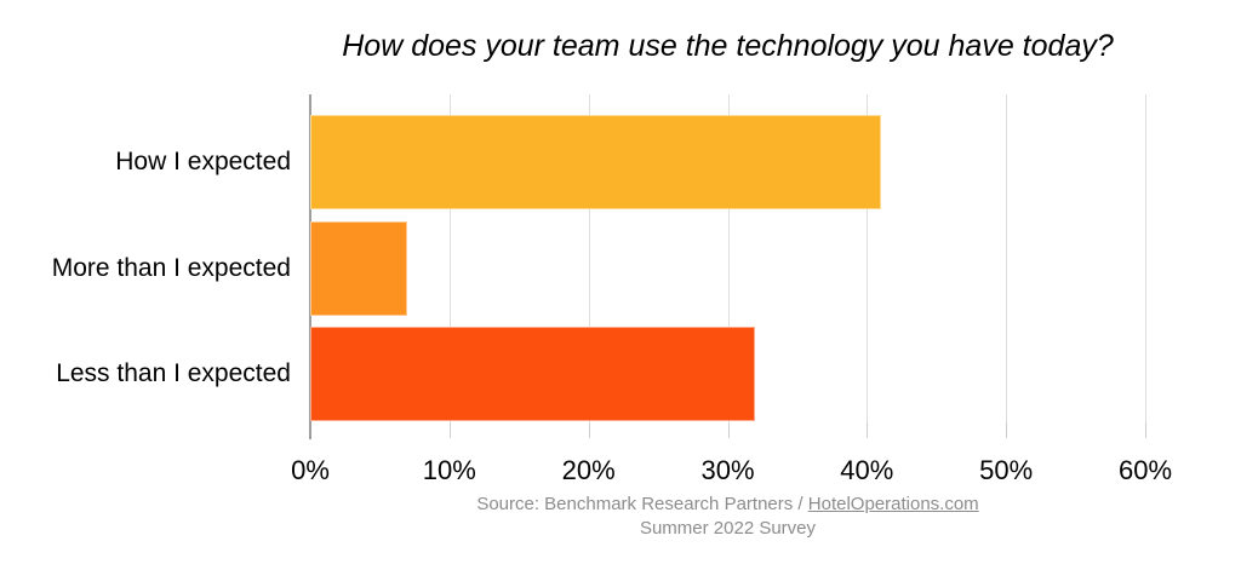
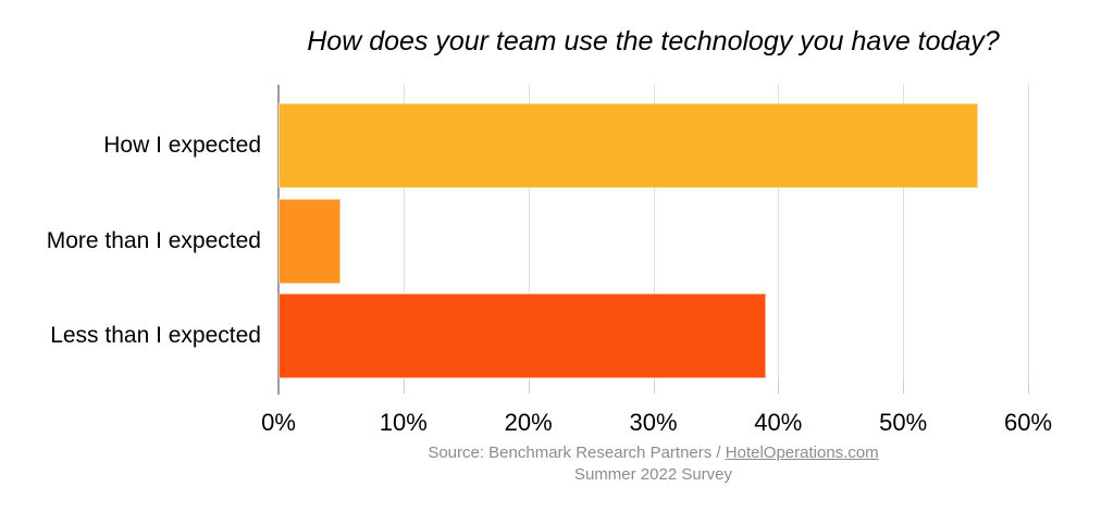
How I expected: 41% -> 56%
More than I expected: 7% -> 5%
Less than I expected: 32% -> 39%
